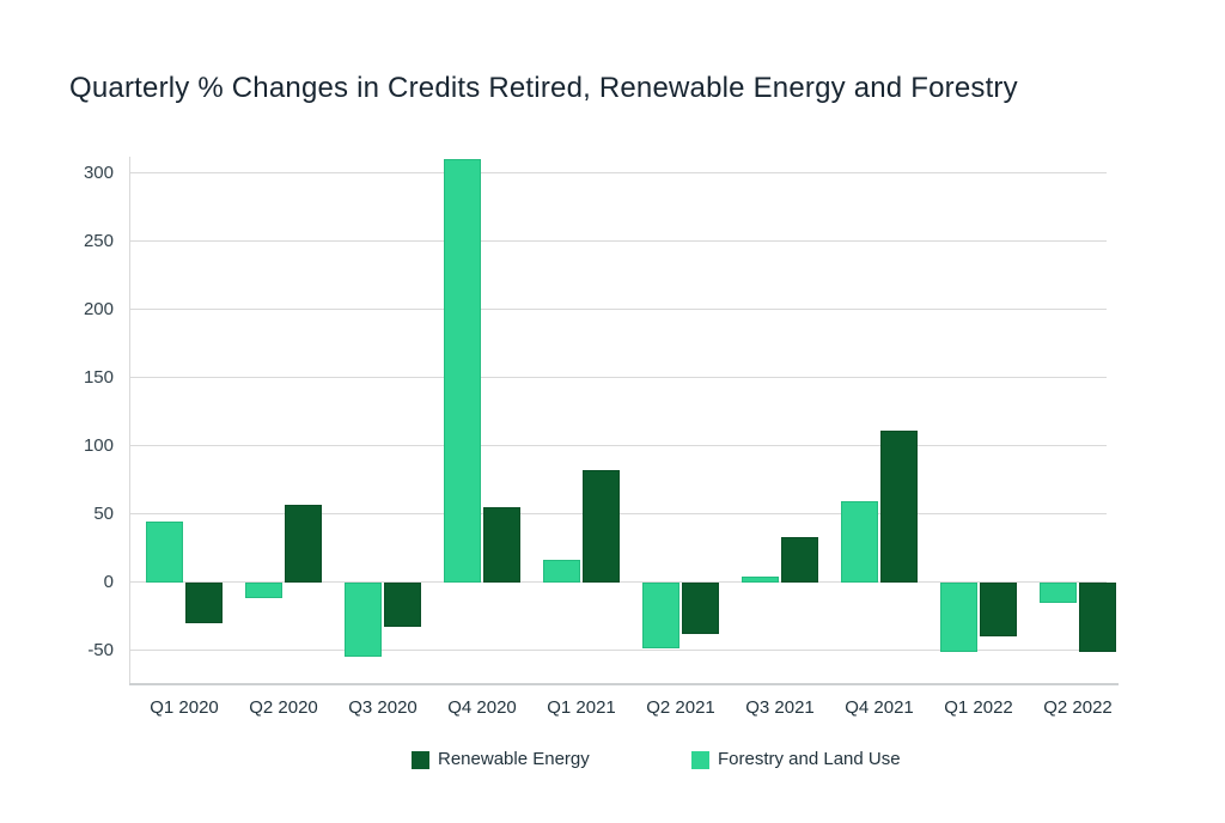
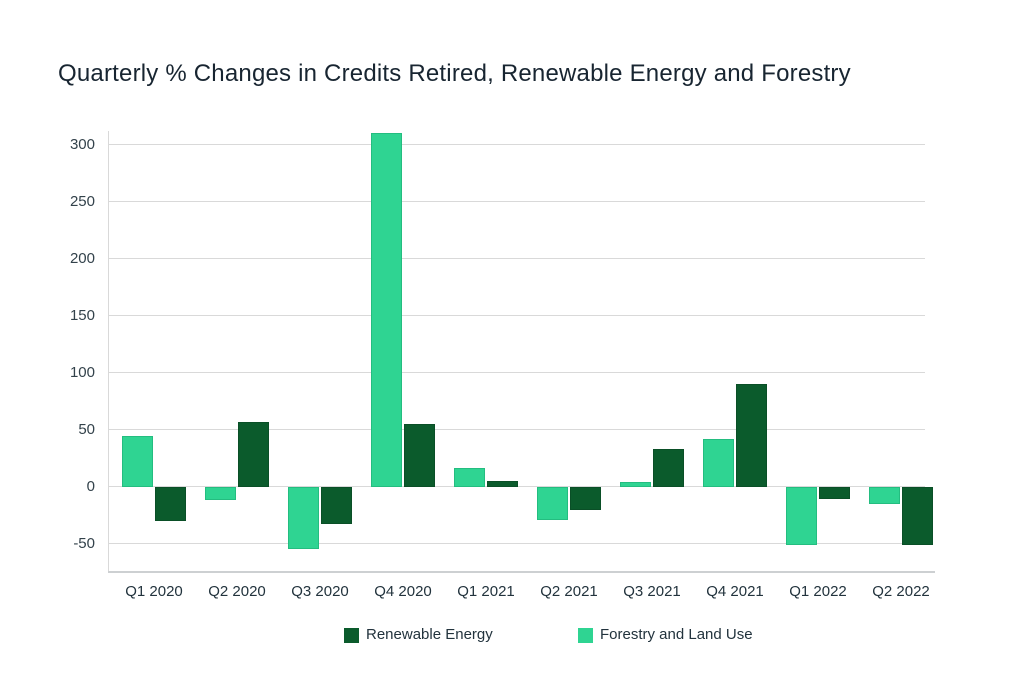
Renewable Energy/Q1 2021: 82 -> 5
Forestry and Land Use/Q2 2021: -49 -> -29
Renewable Energy/Q2 2021: -38 -> -21
Forestry and Land Use/Q4 2021: 59 -> 42
Renewable Energy/Q4 2021: 111 -> 90
Renewable Energy/Q1 2022: -40 -> -11
